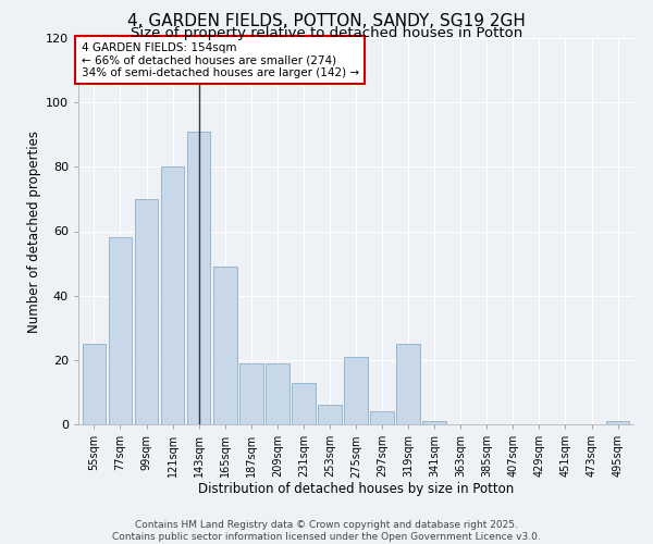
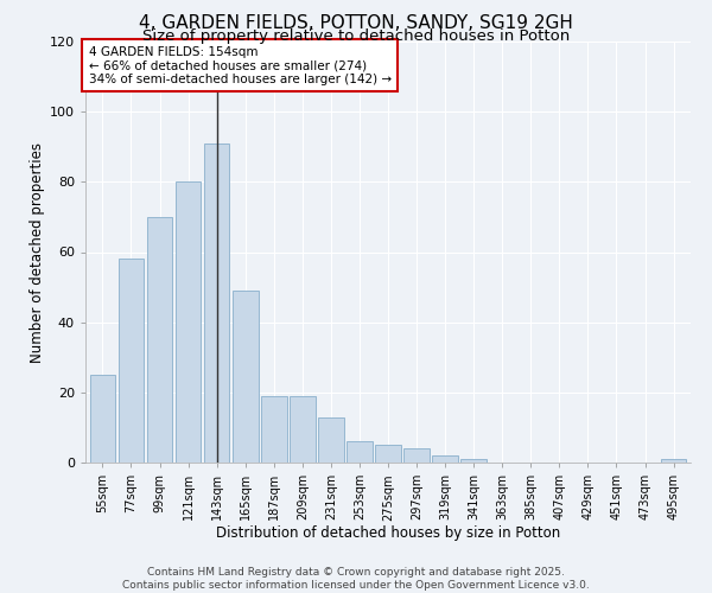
275sqm: 21 -> 5
319sqm: 25 -> 2
